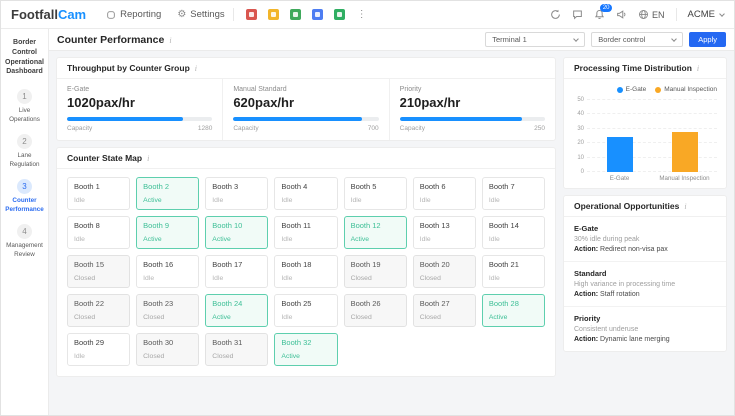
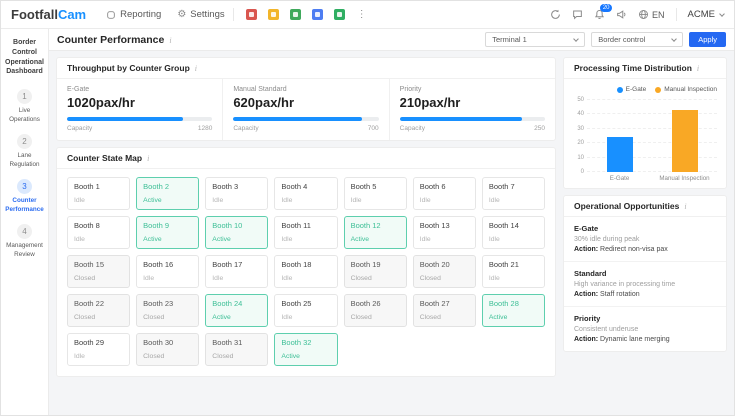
Manual Inspection: 28 -> 43
